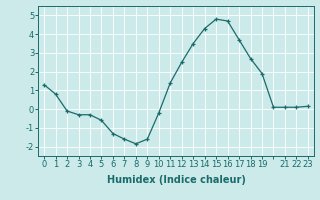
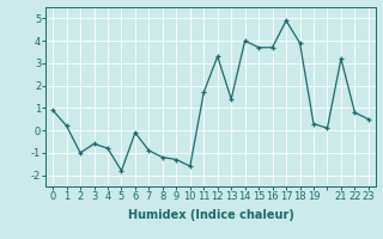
0: 1.3 -> 0.9
1: 0.8 -> 0.2
2: -0.1 -> -1.0
3: -0.3 -> -0.6
4: -0.3 -> -0.8
5: -0.6 -> -1.8
6: -1.3 -> -0.1
7: -1.6 -> -0.9
8: -1.9 -> -1.2
9: -1.6 -> -1.3
10: -0.2 -> -1.6
11: 1.4 -> 1.7
12: 2.5 -> 3.3
13: 3.5 -> 1.4
14: 4.3 -> 4.0
15: 4.8 -> 3.7
16: 4.7 -> 3.7
17: 3.7 -> 4.9
18: 2.7 -> 3.9
19: 1.9 -> 0.3
21: 0.1 -> 3.2
22: 0.1 -> 0.8
23: 0.1 -> 0.5
